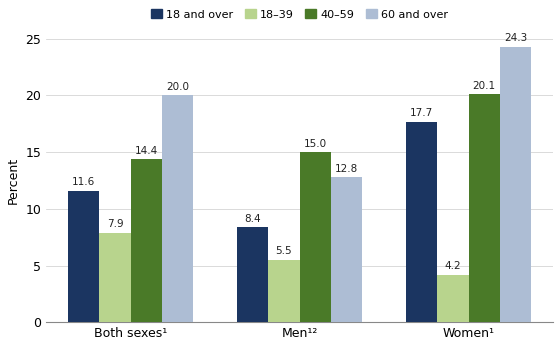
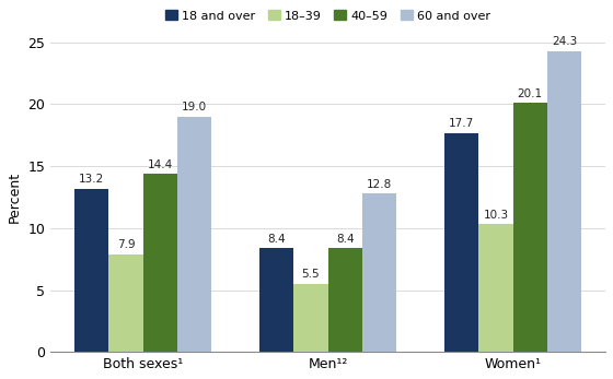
18 and over/Both sexes¹: 11.6 -> 13.2
60 and over/Both sexes¹: 20.0 -> 19.0
40–59/Men¹²: 15.0 -> 8.4
18–39/Women¹: 4.2 -> 10.3
